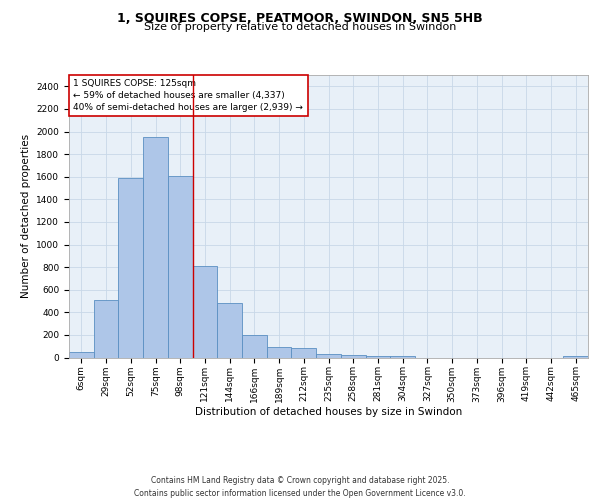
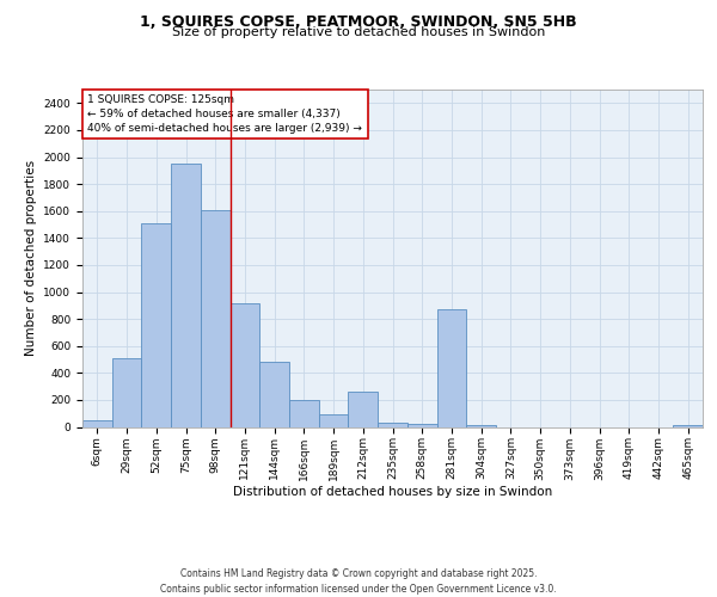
52sqm: 1590 -> 1510
121sqm: 810 -> 920
212sqm: 80 -> 260
281sqm: 20 -> 870
